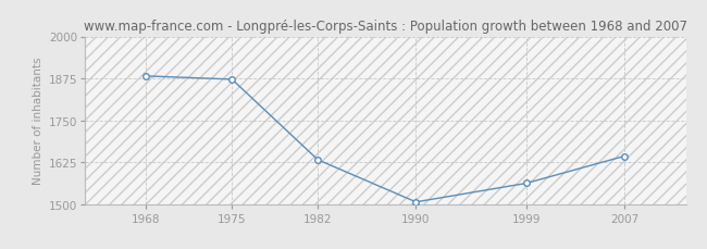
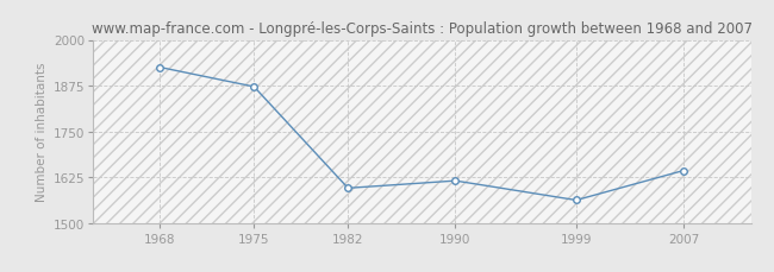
1968: 1882 -> 1925
1982: 1632 -> 1595
1990: 1506 -> 1615
